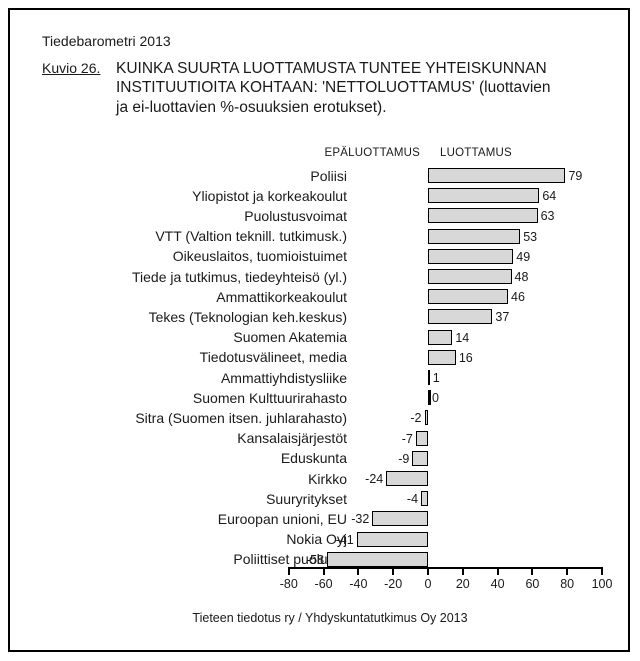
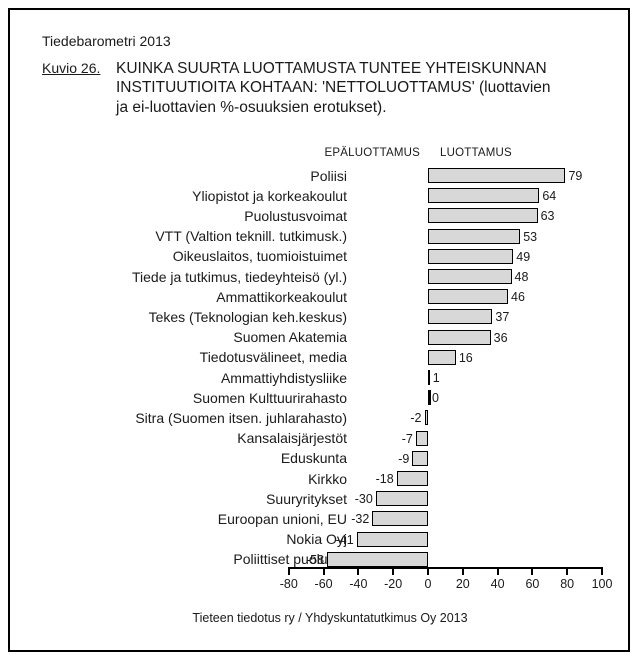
Suomen Akatemia: 14 -> 36
Kirkko: -24 -> -18
Suuryritykset: -4 -> -30
